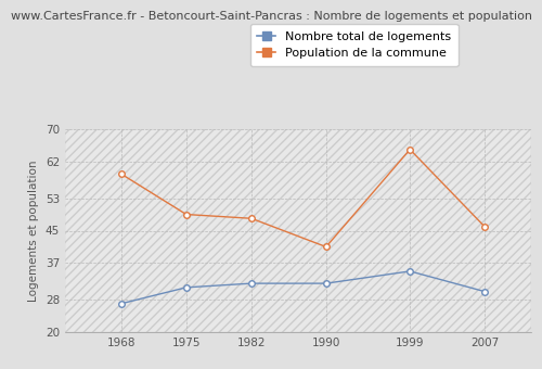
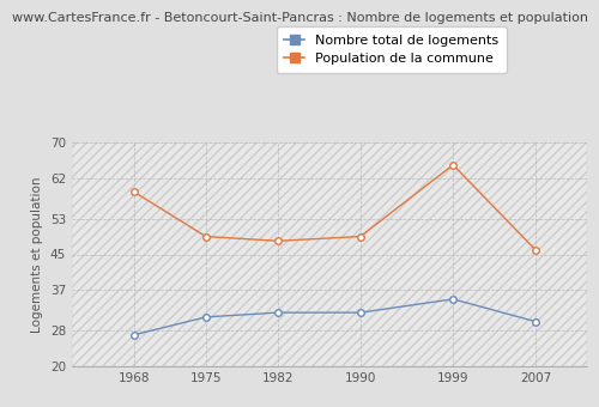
Population de la commune/1990: 41 -> 49
